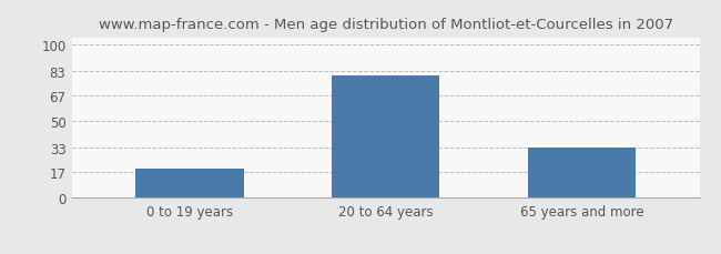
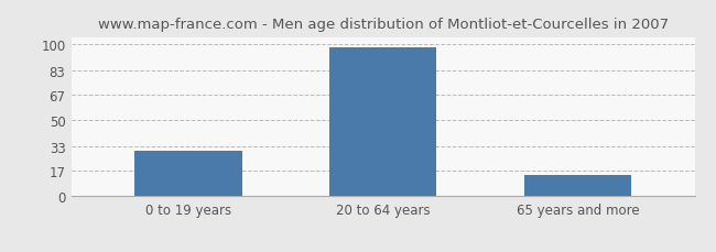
0 to 19 years: 19 -> 30
20 to 64 years: 80 -> 98
65 years and more: 33 -> 14
